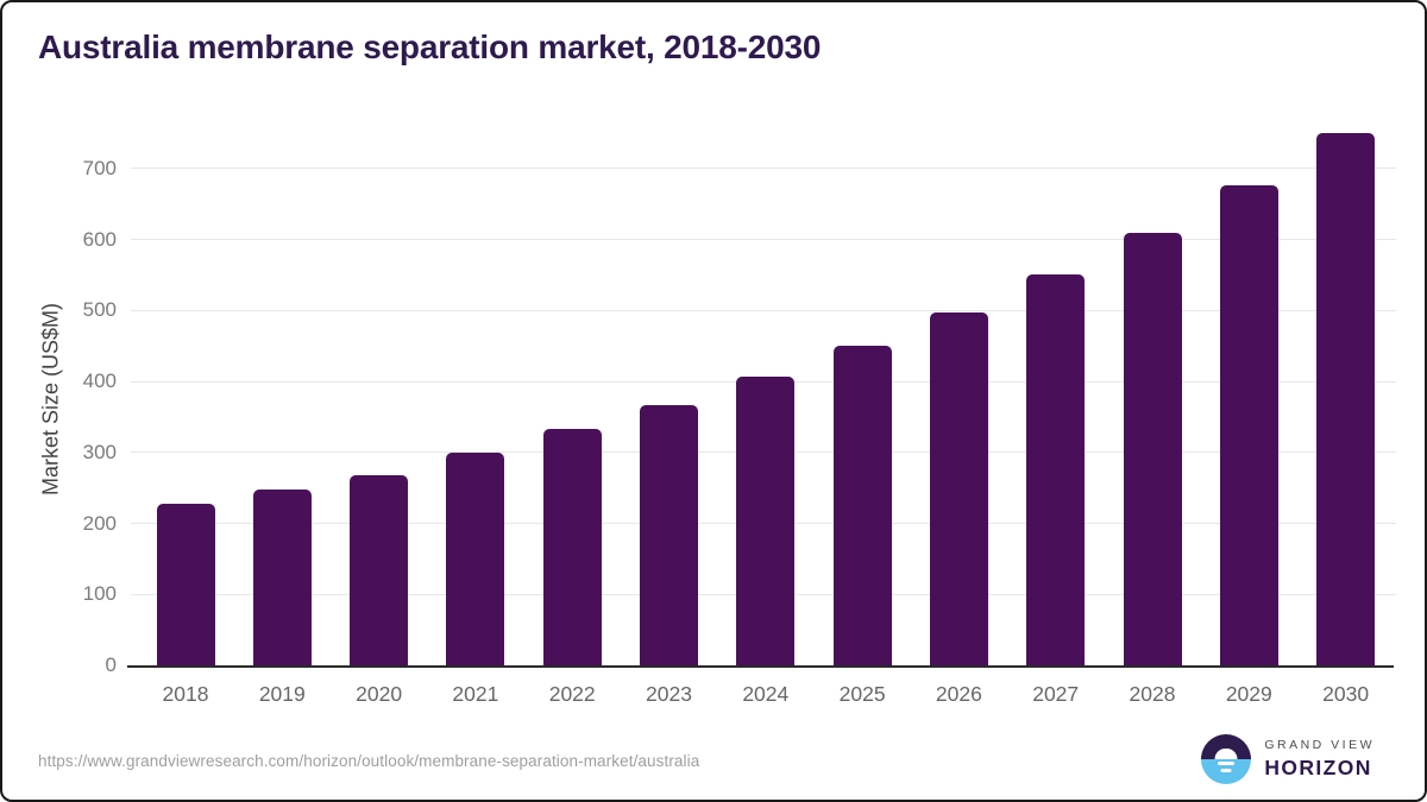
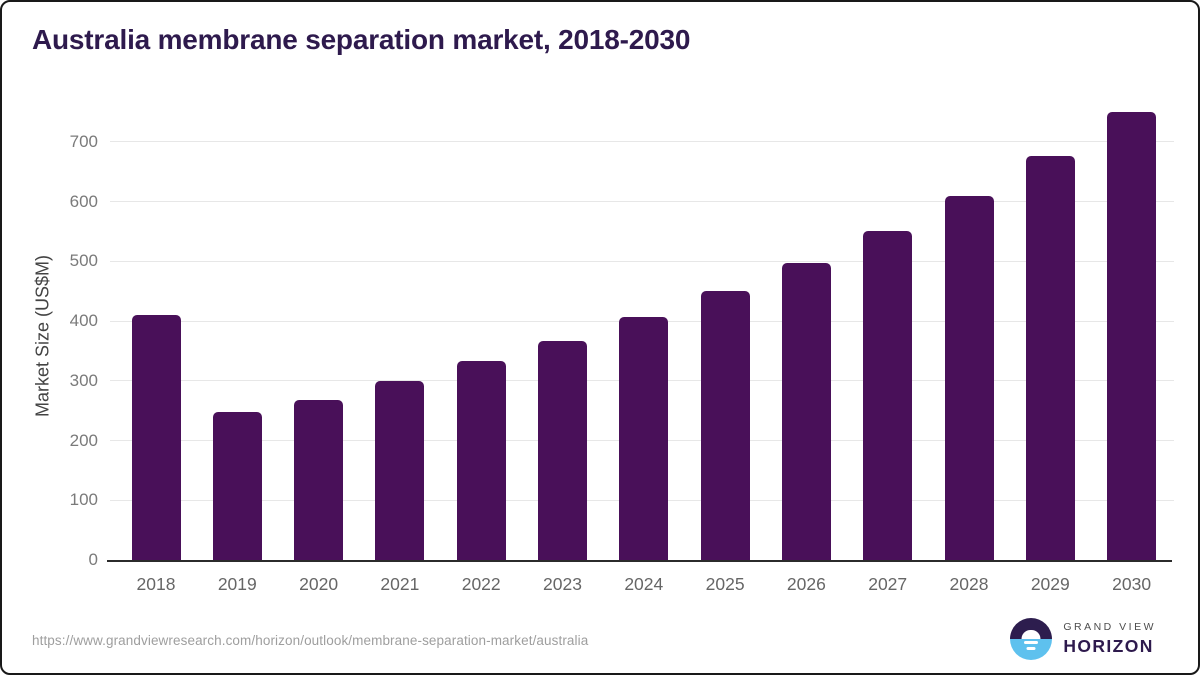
2018: 230 -> 410
